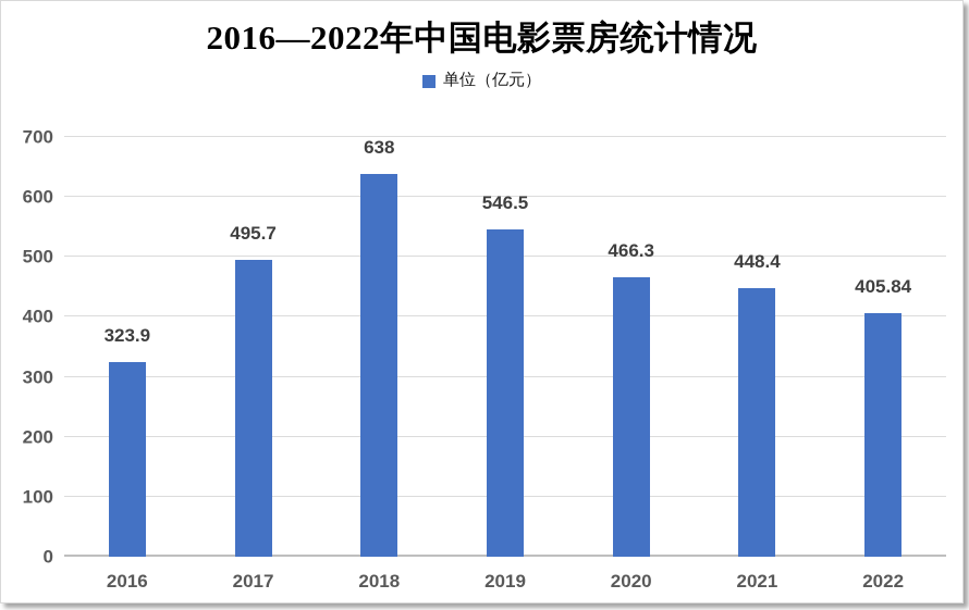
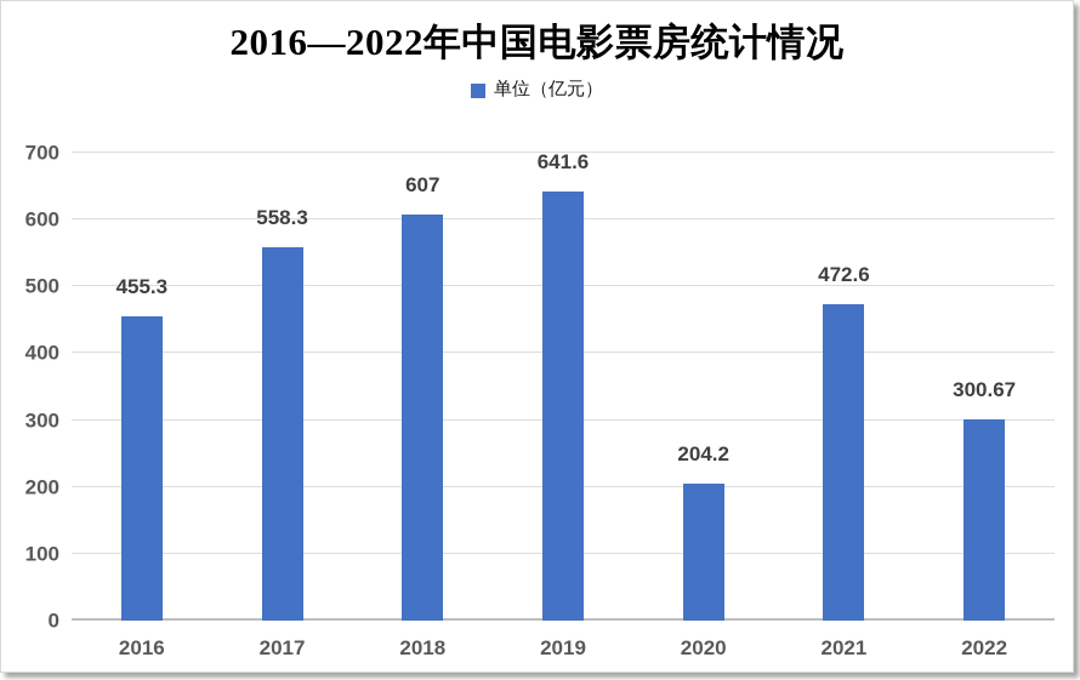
2016: 323.9 -> 455.3
2017: 495.7 -> 558.3
2018: 638 -> 607
2019: 546.5 -> 641.6
2020: 466.3 -> 204.2
2021: 448.4 -> 472.6
2022: 405.84 -> 300.67
